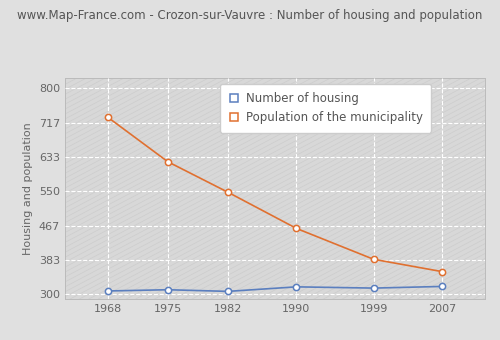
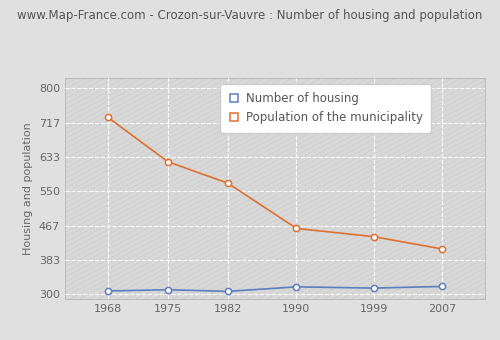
Population of the municipality/1982: 548 -> 570
Population of the municipality/1999: 385 -> 440
Population of the municipality/2007: 355 -> 410
